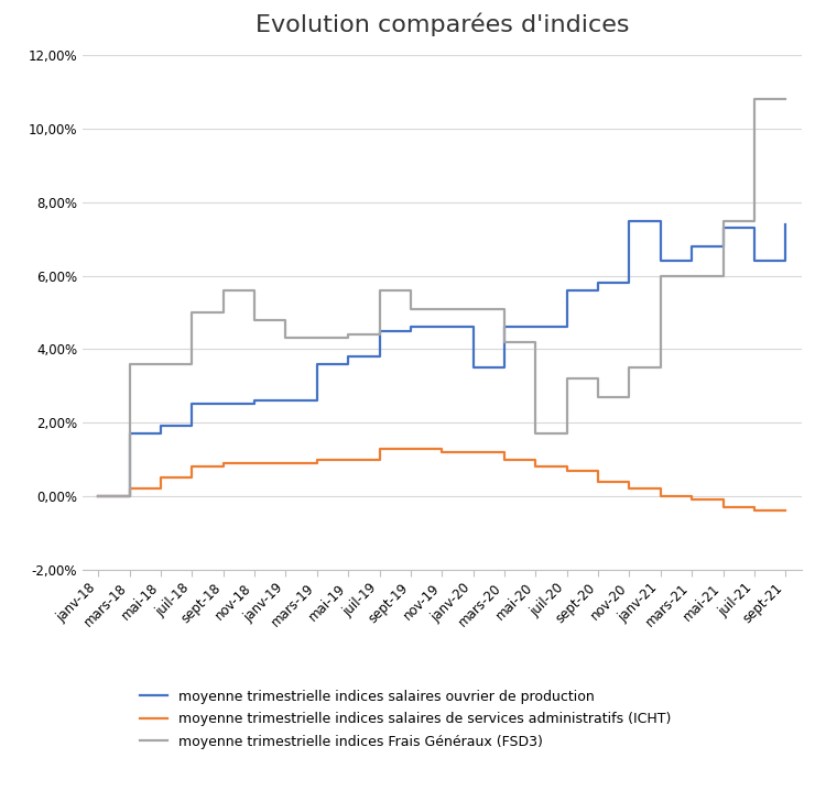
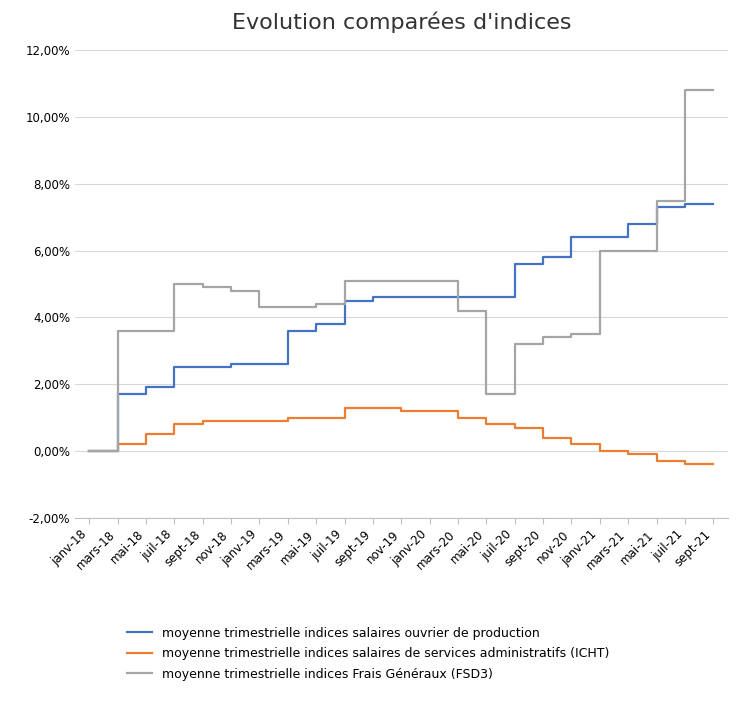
moyenne trimestrielle indices Frais Généraux (FSD3)/sept-18: 5,6% -> 4,9%
moyenne trimestrielle indices Frais Généraux (FSD3)/juil-19: 5,6% -> 5,1%
moyenne trimestrielle indices salaires ouvrier de production/janv-20: 3,5% -> 4,6%
moyenne trimestrielle indices Frais Généraux (FSD3)/sept-20: 2,7% -> 3,4%
moyenne trimestrielle indices salaires ouvrier de production/nov-20: 7,5% -> 6,4%
moyenne trimestrielle indices salaires ouvrier de production/juil-21: 6,4% -> 7,4%
